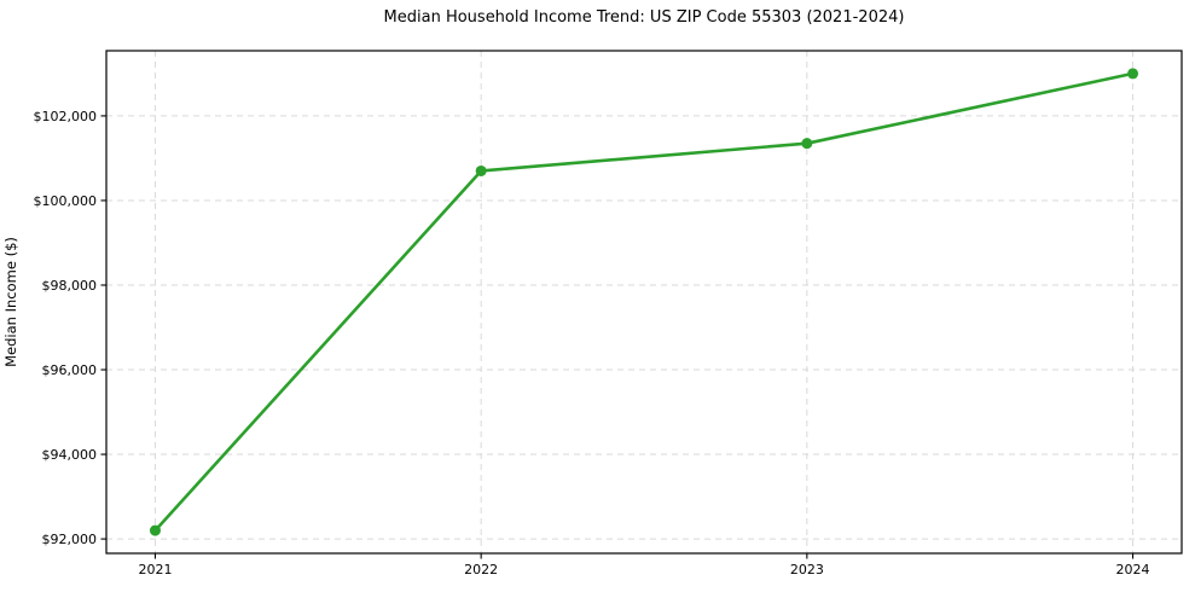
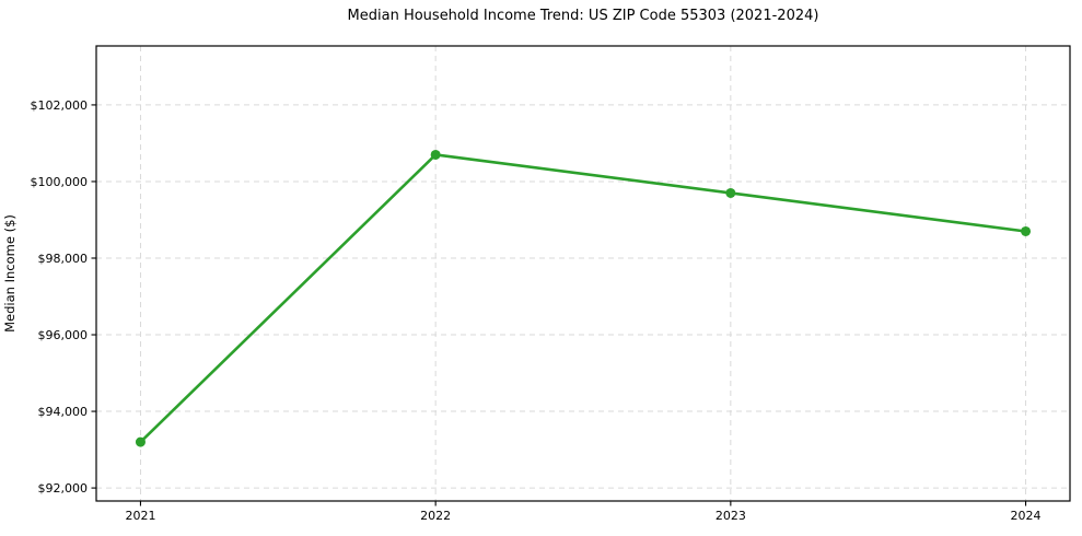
2021: $92200 -> $93200
2023: $101400 -> $99700
2024: $103000 -> $98700
